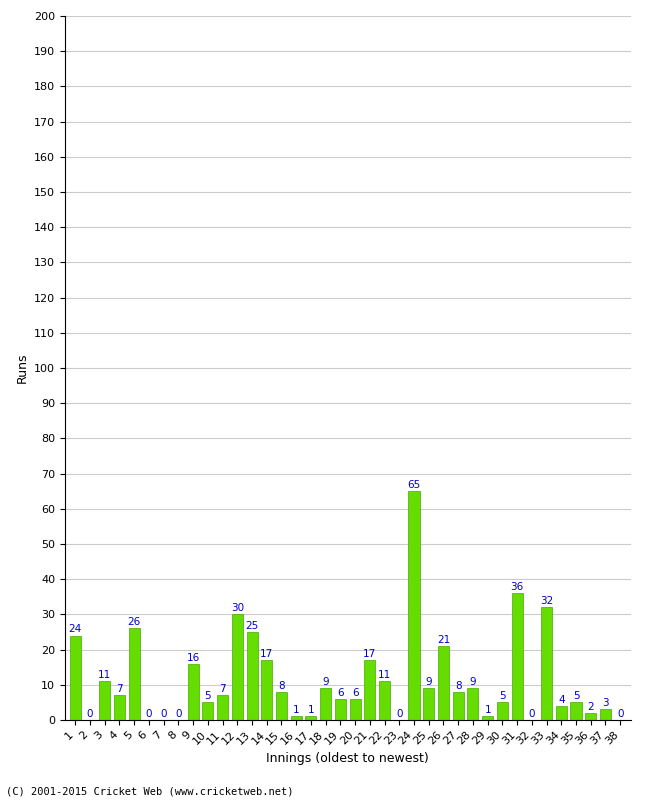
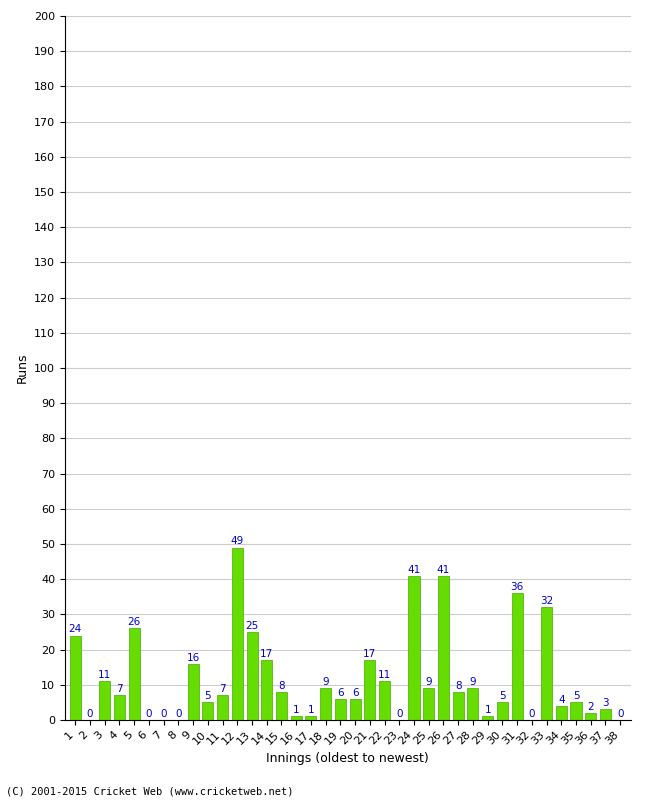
12: 30 -> 49
24: 65 -> 41
26: 21 -> 41
